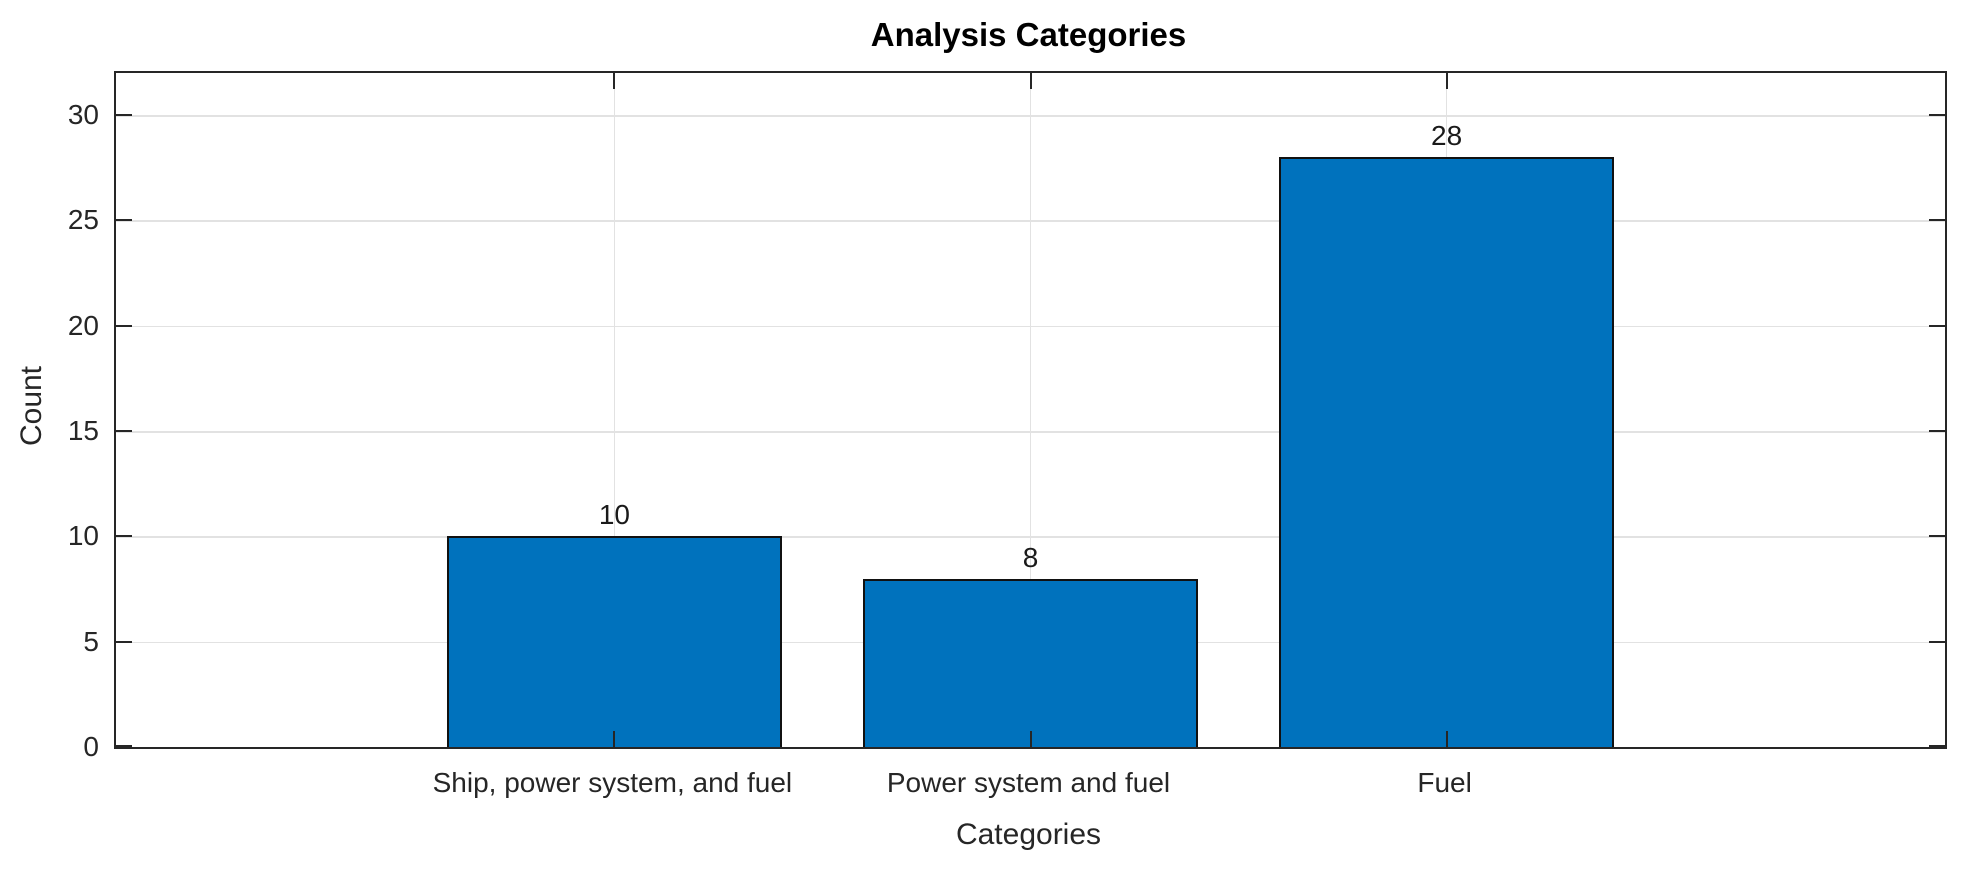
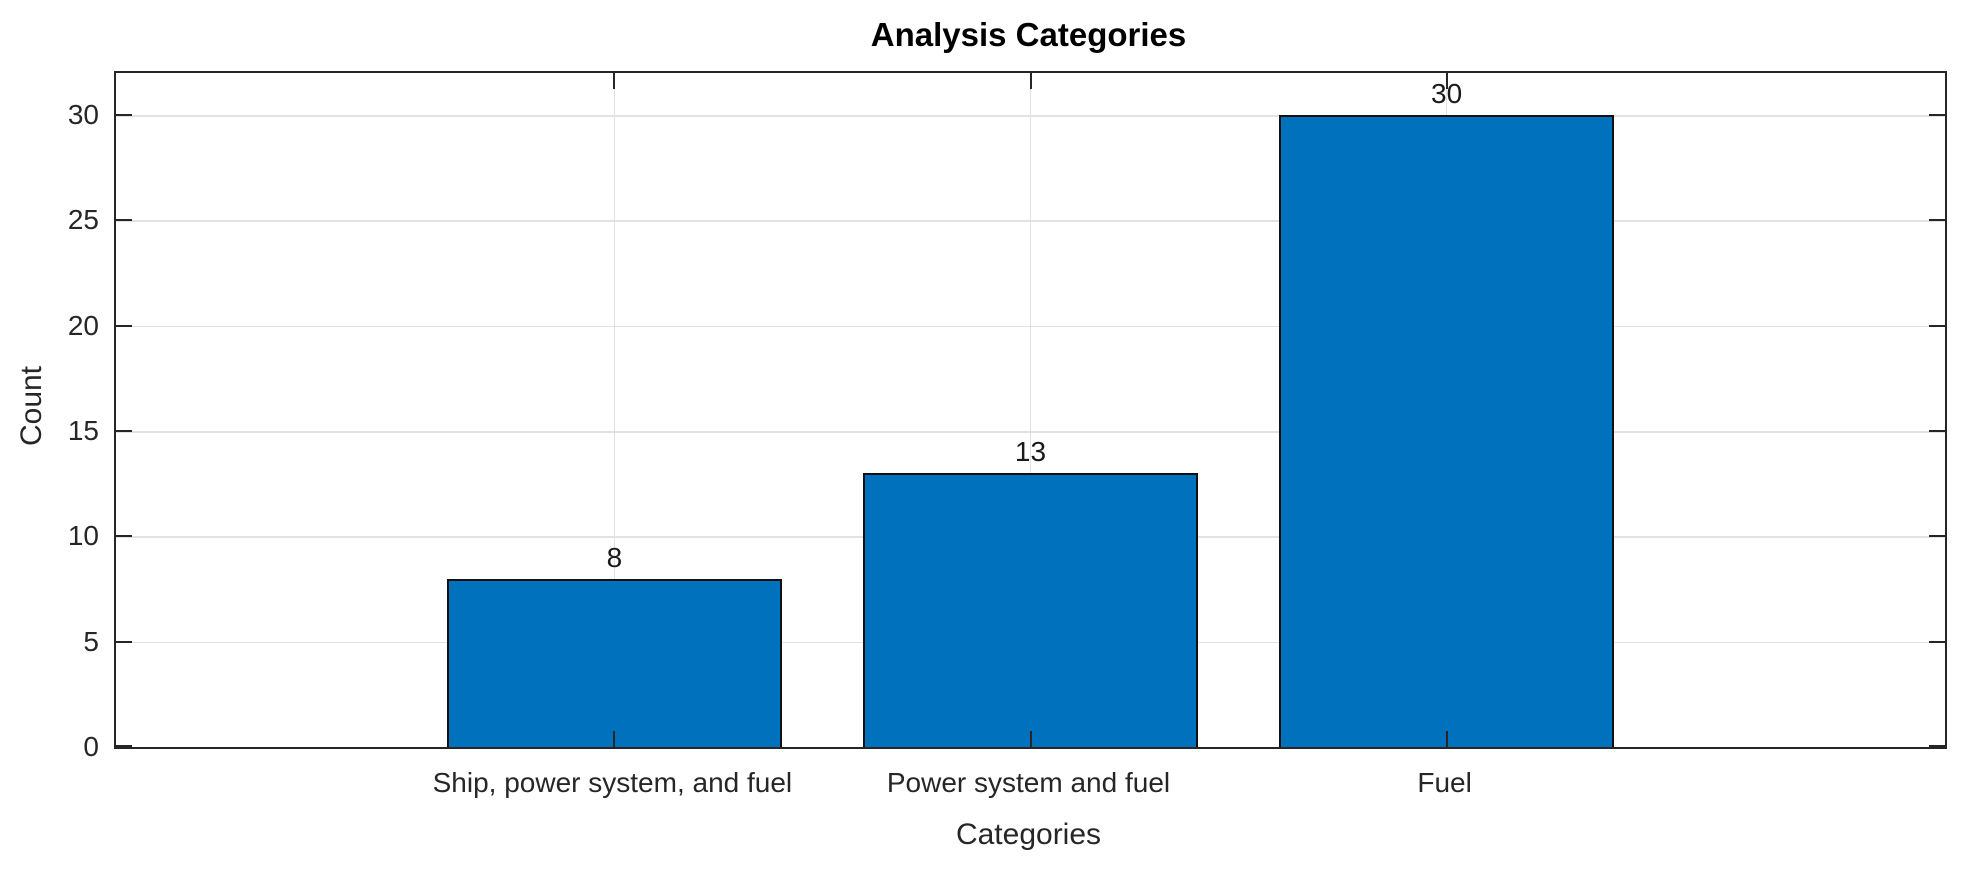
Ship, power system, and fuel: 10 -> 8
Power system and fuel: 8 -> 13
Fuel: 28 -> 30
